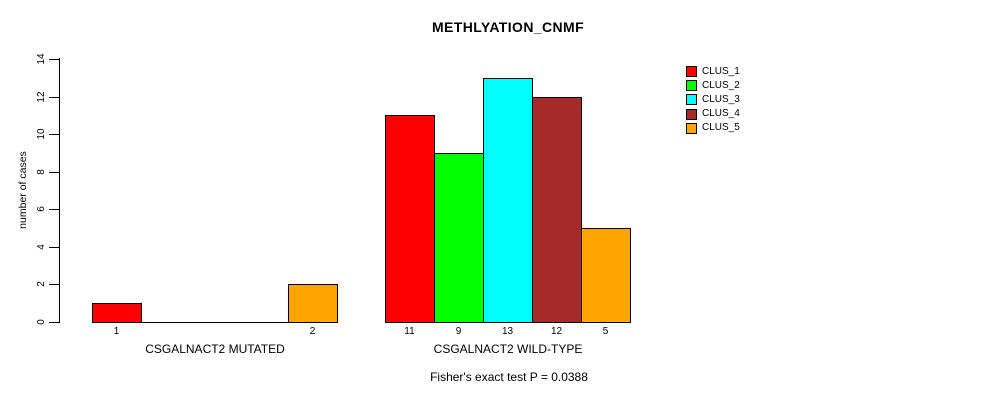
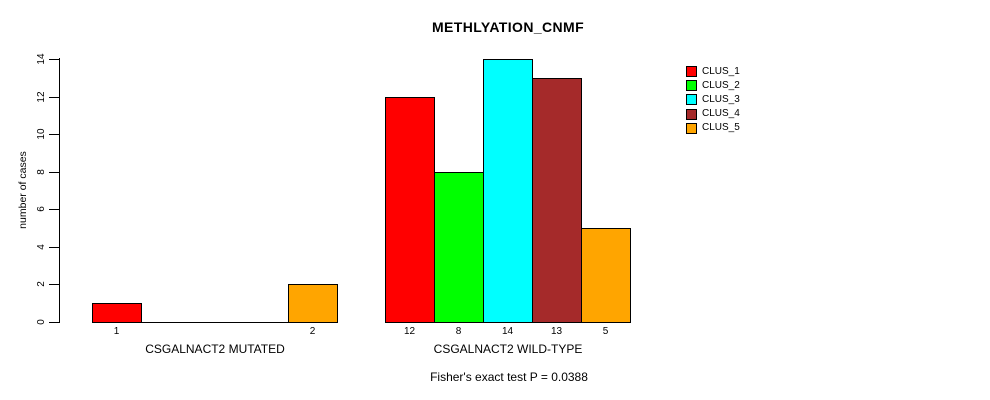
CLUS_1/CSGALNACT2 WILD-TYPE: 11 -> 12
CLUS_2/CSGALNACT2 WILD-TYPE: 9 -> 8
CLUS_3/CSGALNACT2 WILD-TYPE: 13 -> 14
CLUS_4/CSGALNACT2 WILD-TYPE: 12 -> 13
